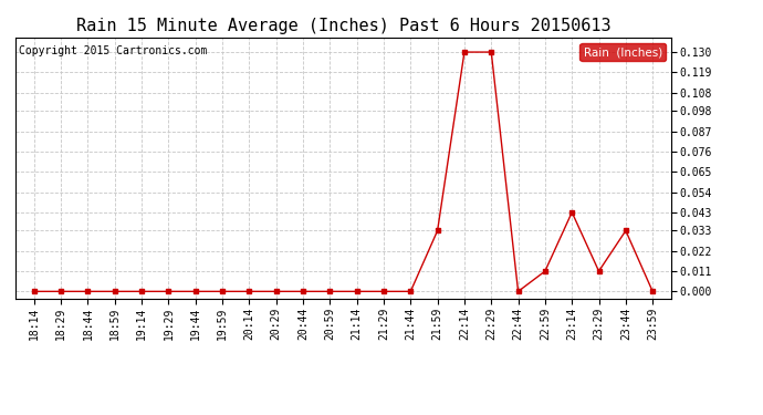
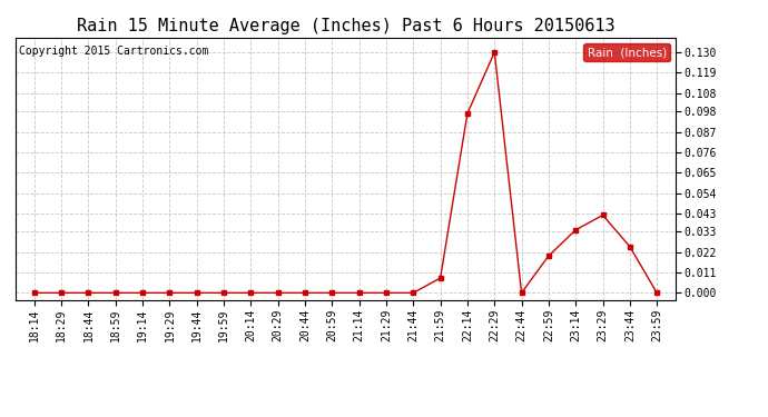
21:59: 0.033 -> 0.008
22:14: 0.130 -> 0.097
22:59: 0.011 -> 0.020
23:14: 0.043 -> 0.034
23:29: 0.011 -> 0.042
23:44: 0.033 -> 0.025
